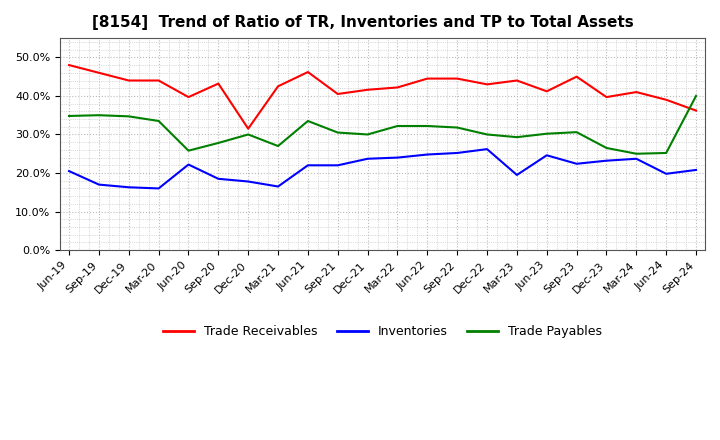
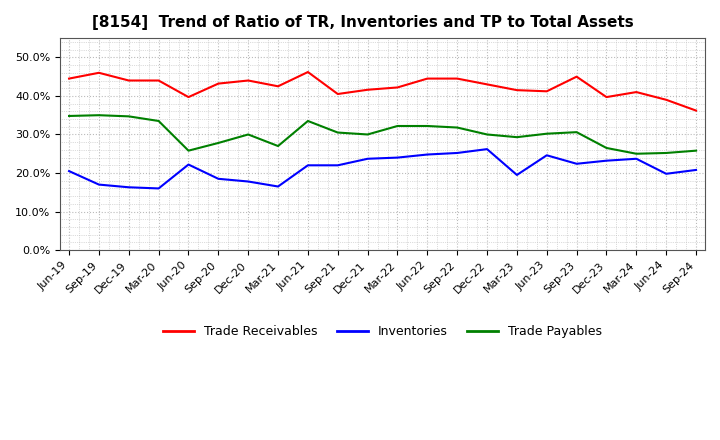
Trade Receivables/Jun-19: 48.0% -> 44.5%
Trade Receivables/Dec-20: 31.5% -> 44.0%
Trade Receivables/Mar-23: 44.0% -> 41.5%
Trade Payables/Sep-24: 40.0% -> 25.8%
